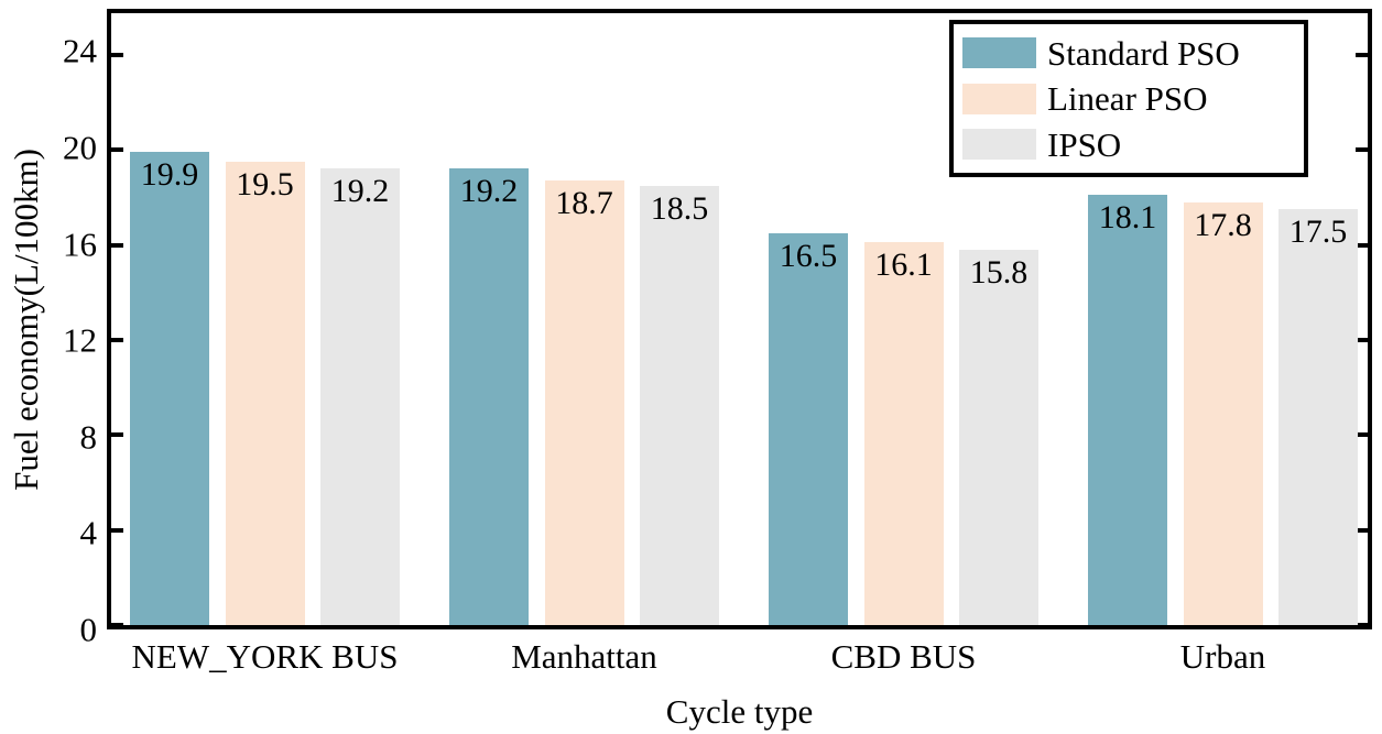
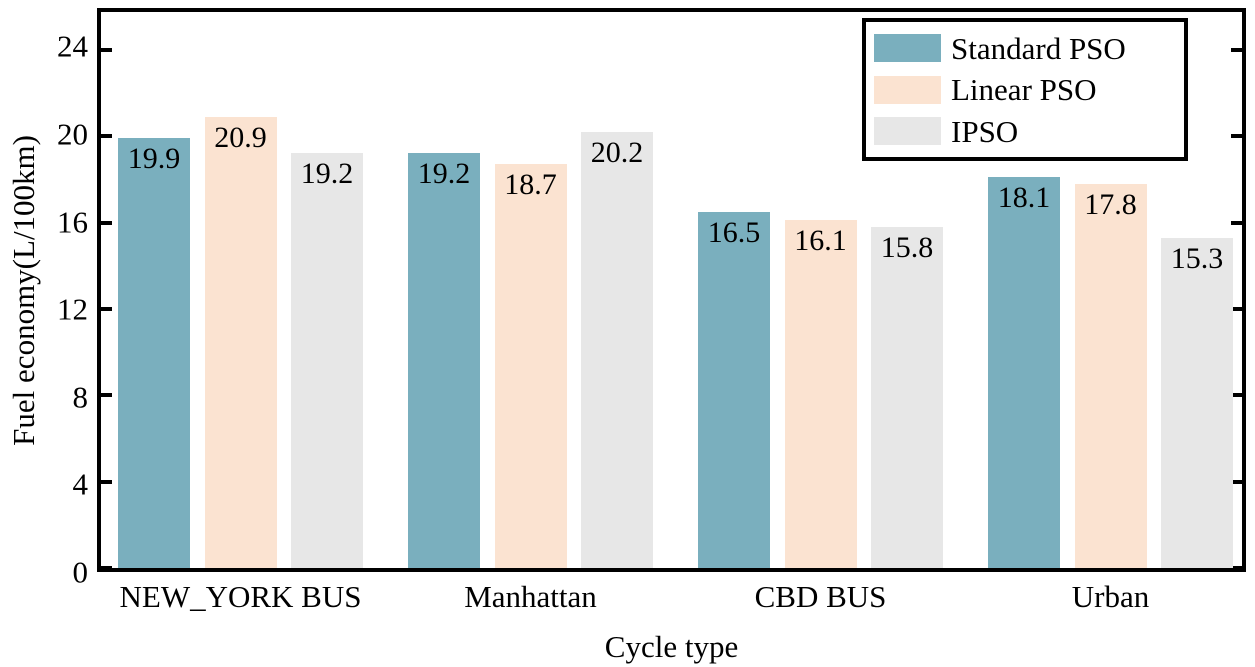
Linear PSO/NEW_YORK BUS: 19.5 -> 20.9
IPSO/Manhattan: 18.5 -> 20.2
IPSO/Urban: 17.5 -> 15.3
